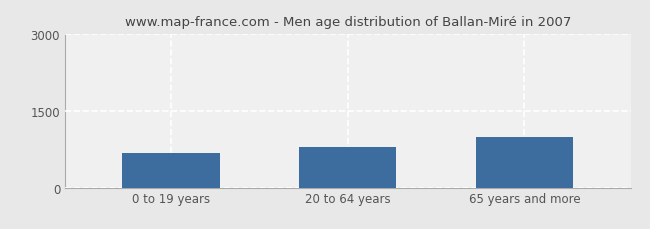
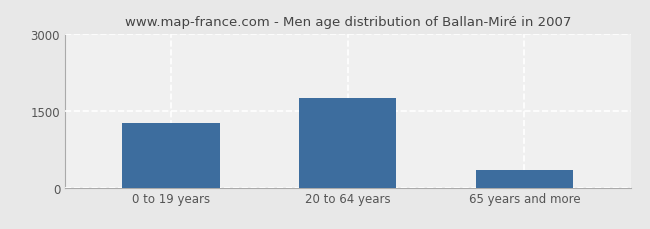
0 to 19 years: 680 -> 1250
20 to 64 years: 800 -> 1750
65 years and more: 980 -> 350
